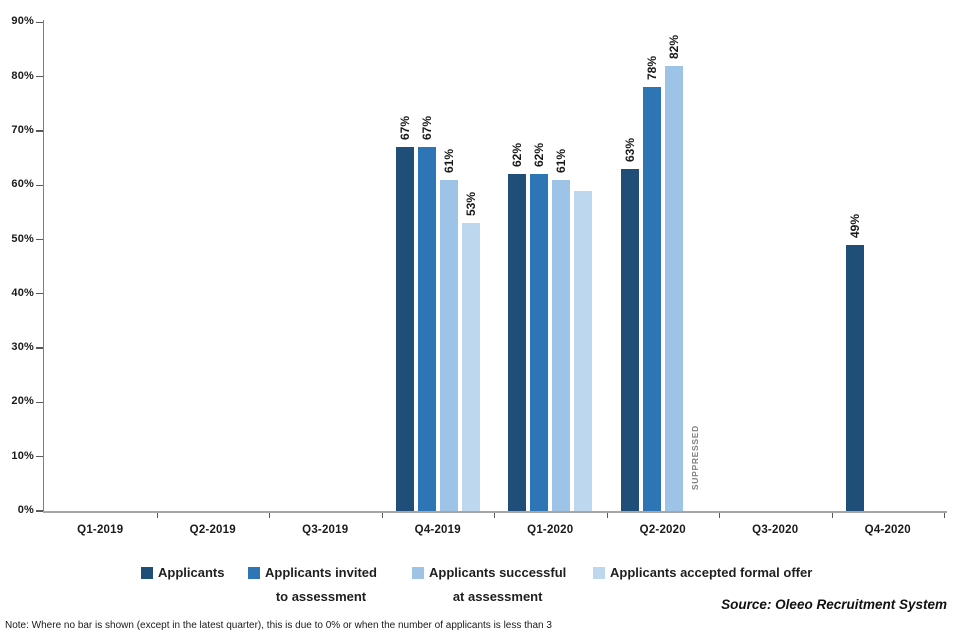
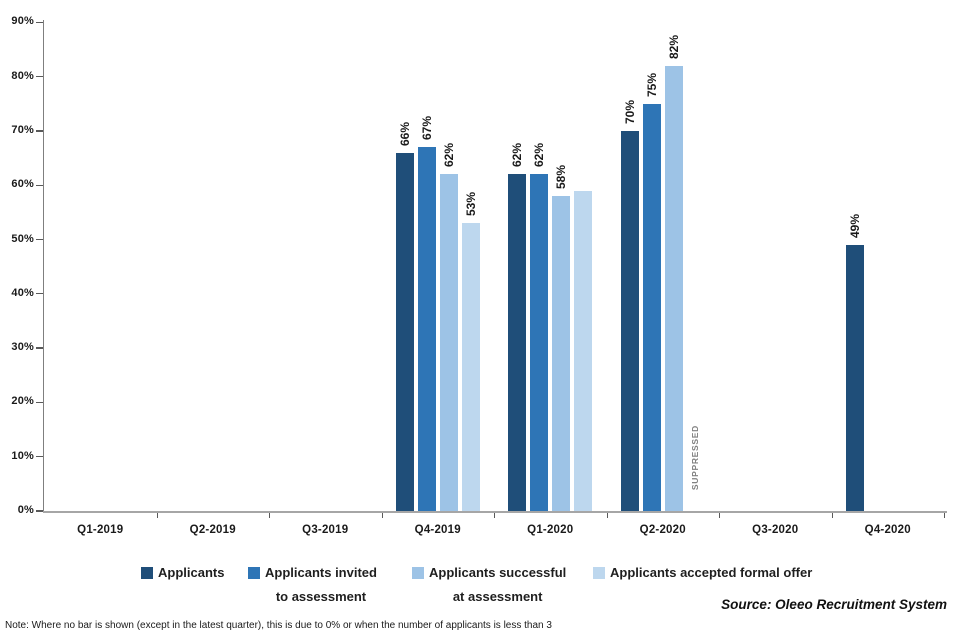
Applicants/Q4-2019: 67% -> 66%
Applicants successful at assessment/Q4-2019: 61% -> 62%
Applicants successful at assessment/Q1-2020: 61% -> 58%
Applicants/Q2-2020: 63% -> 70%
Applicants invited to assessment/Q2-2020: 78% -> 75%
